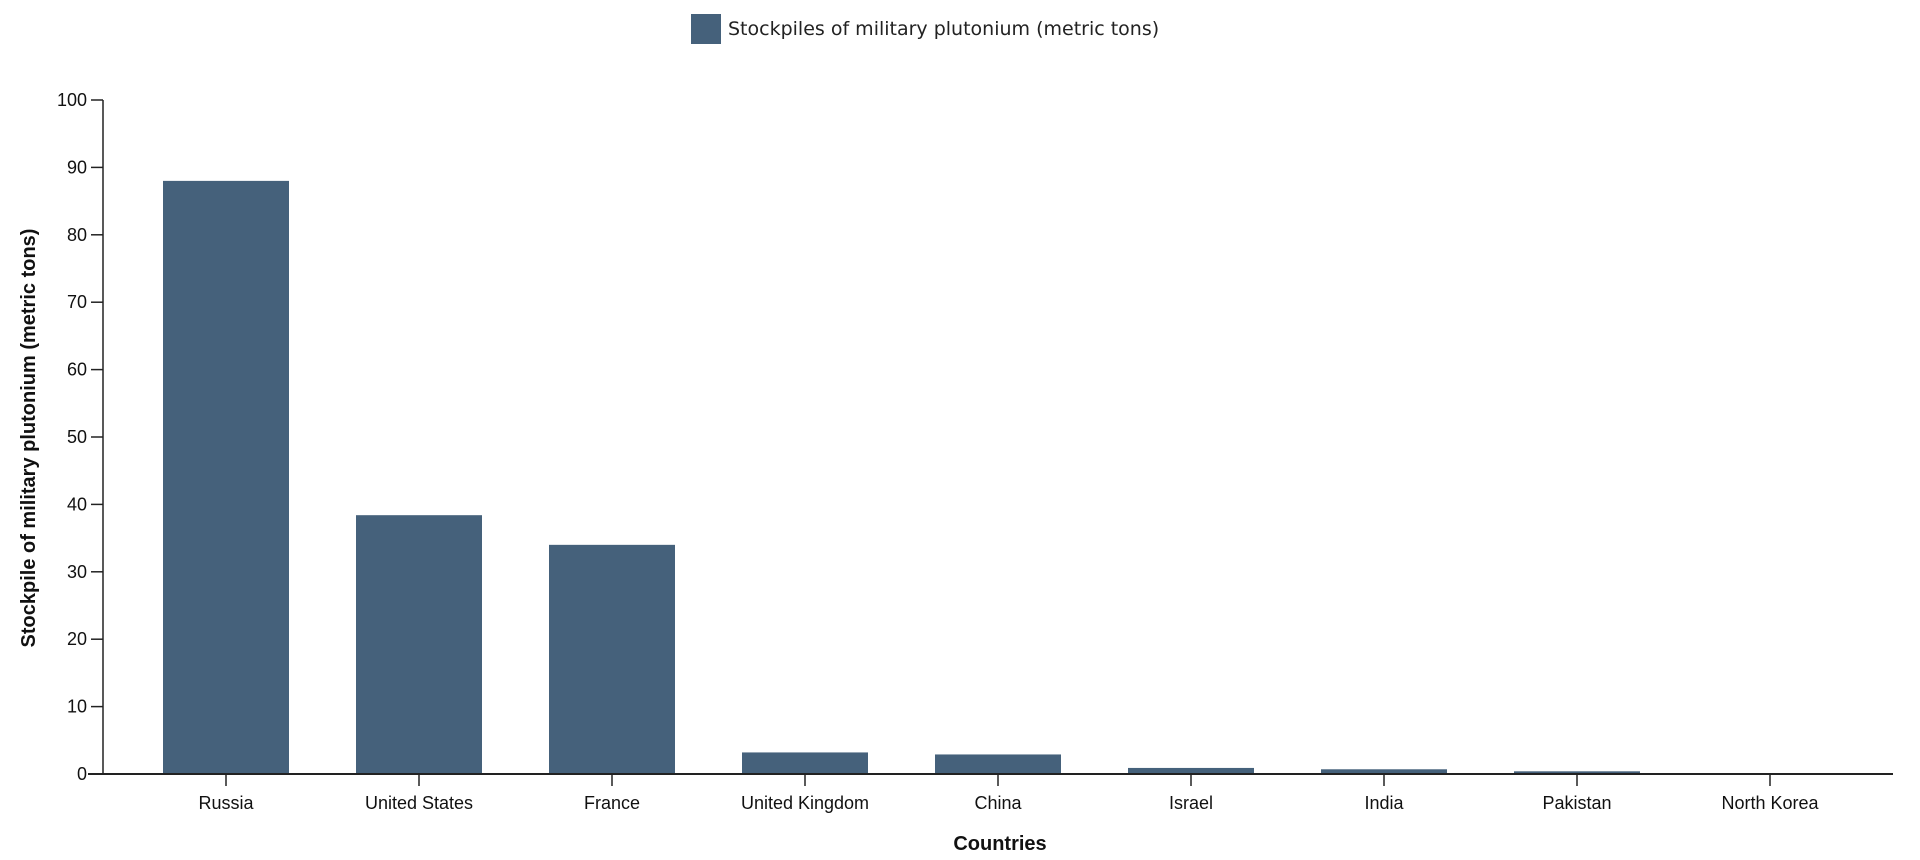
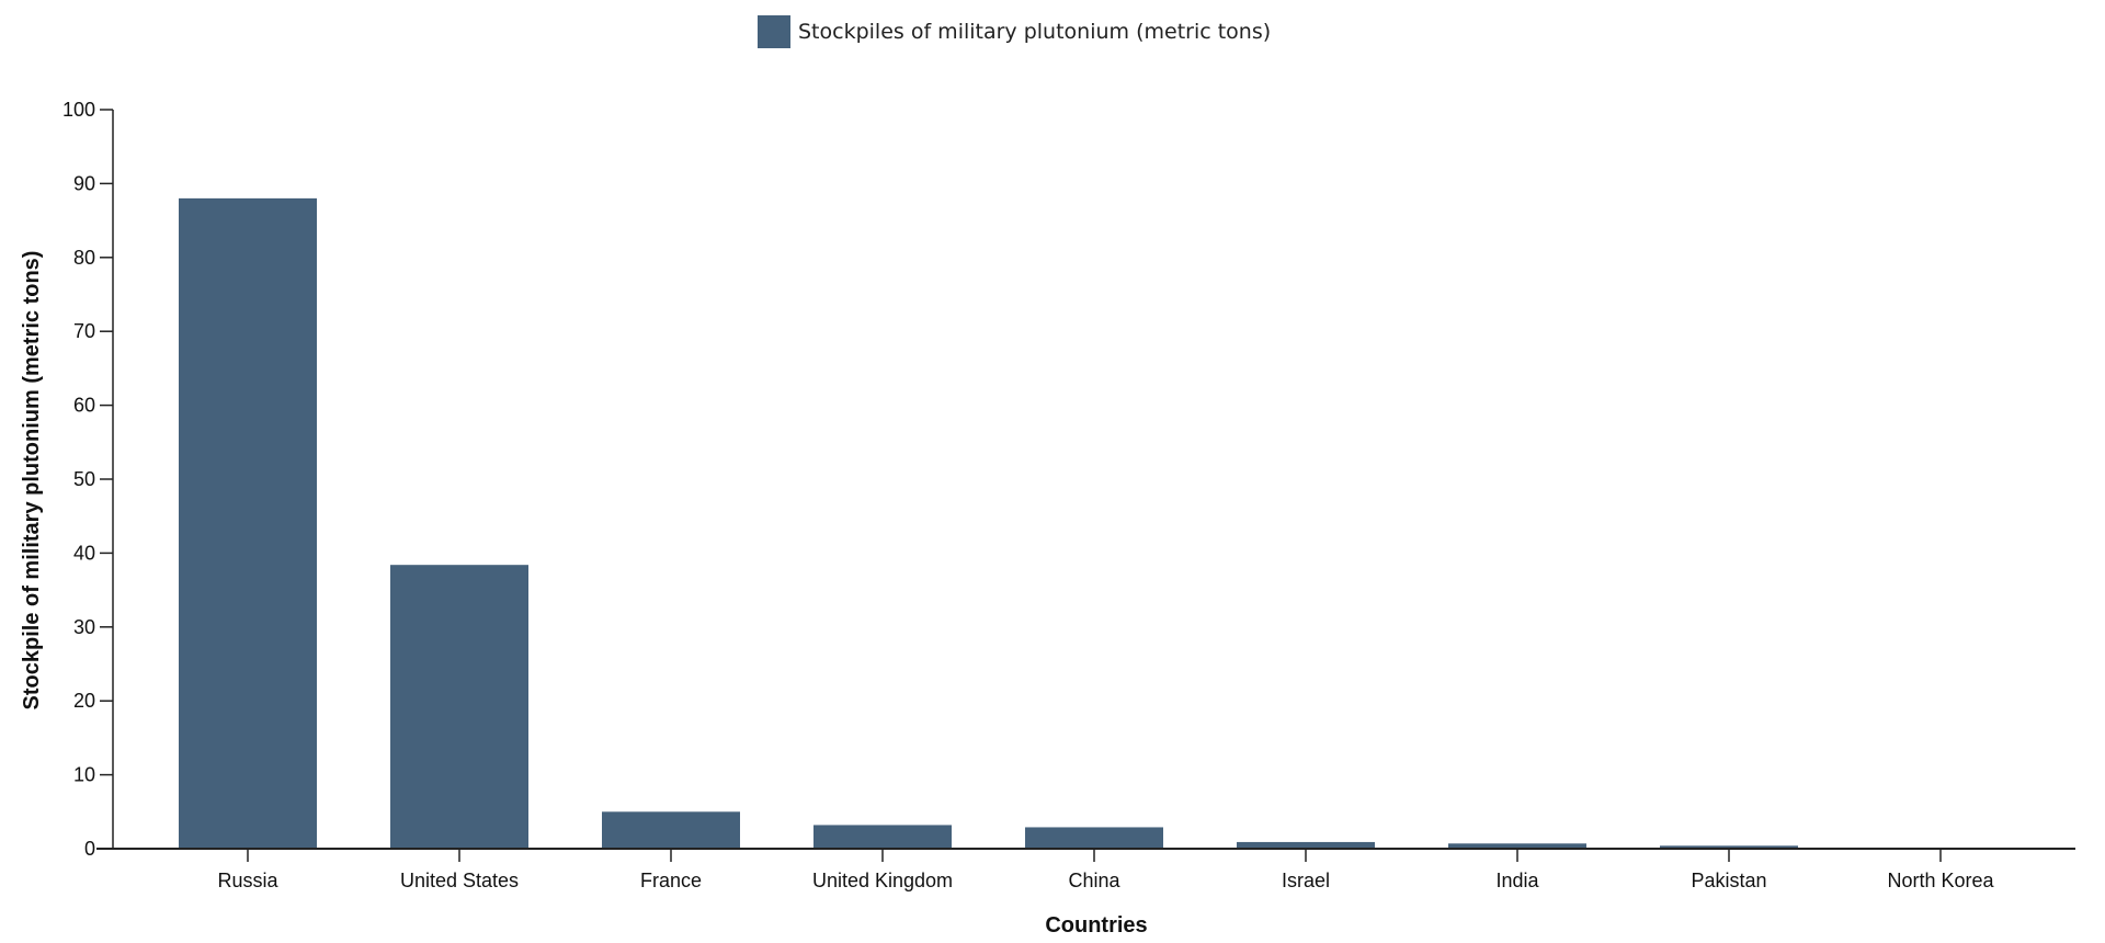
France: 34 -> 5
